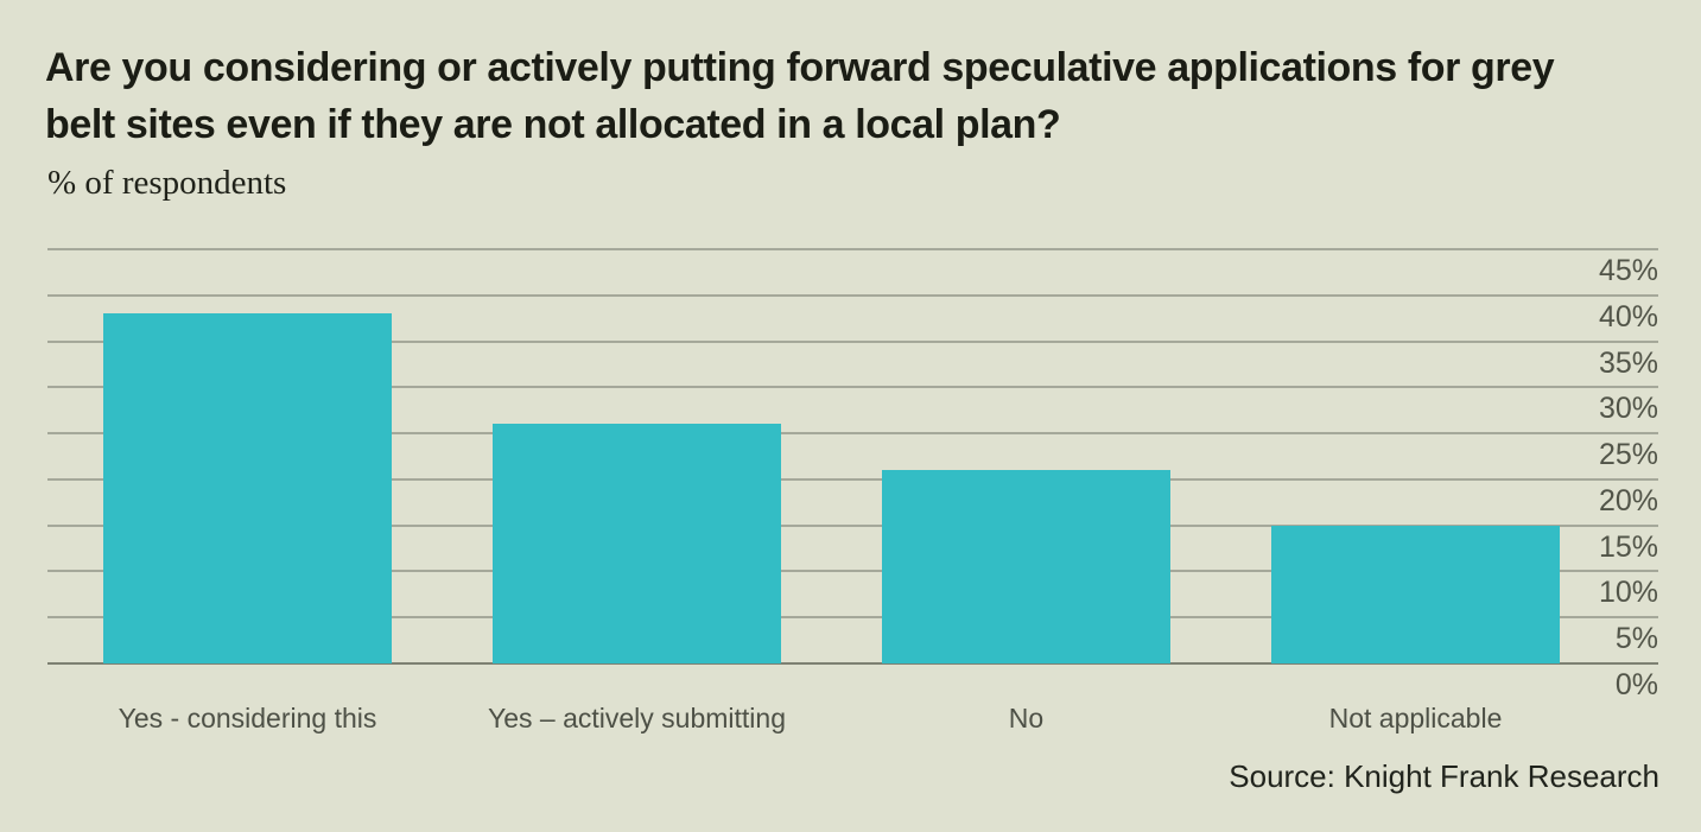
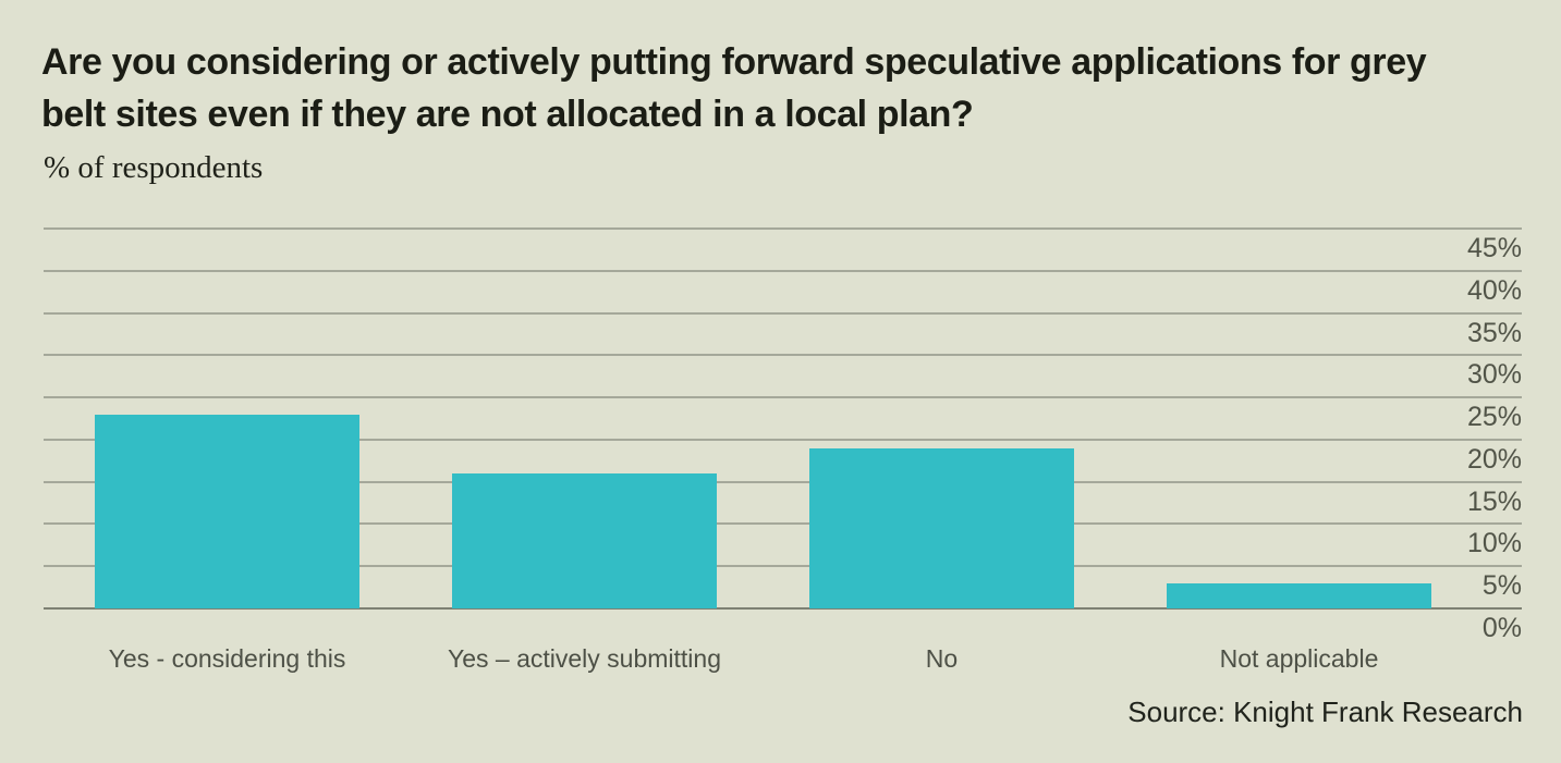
Yes - considering this: 38% -> 23%
Yes – actively submitting: 26% -> 16%
No: 21% -> 19%
Not applicable: 15% -> 3%
